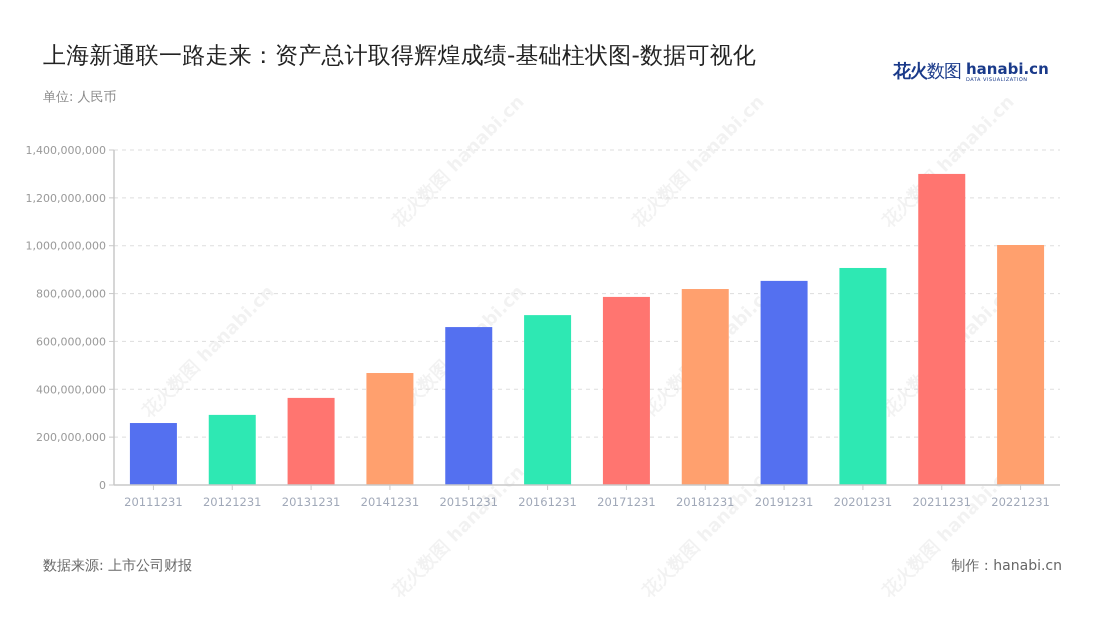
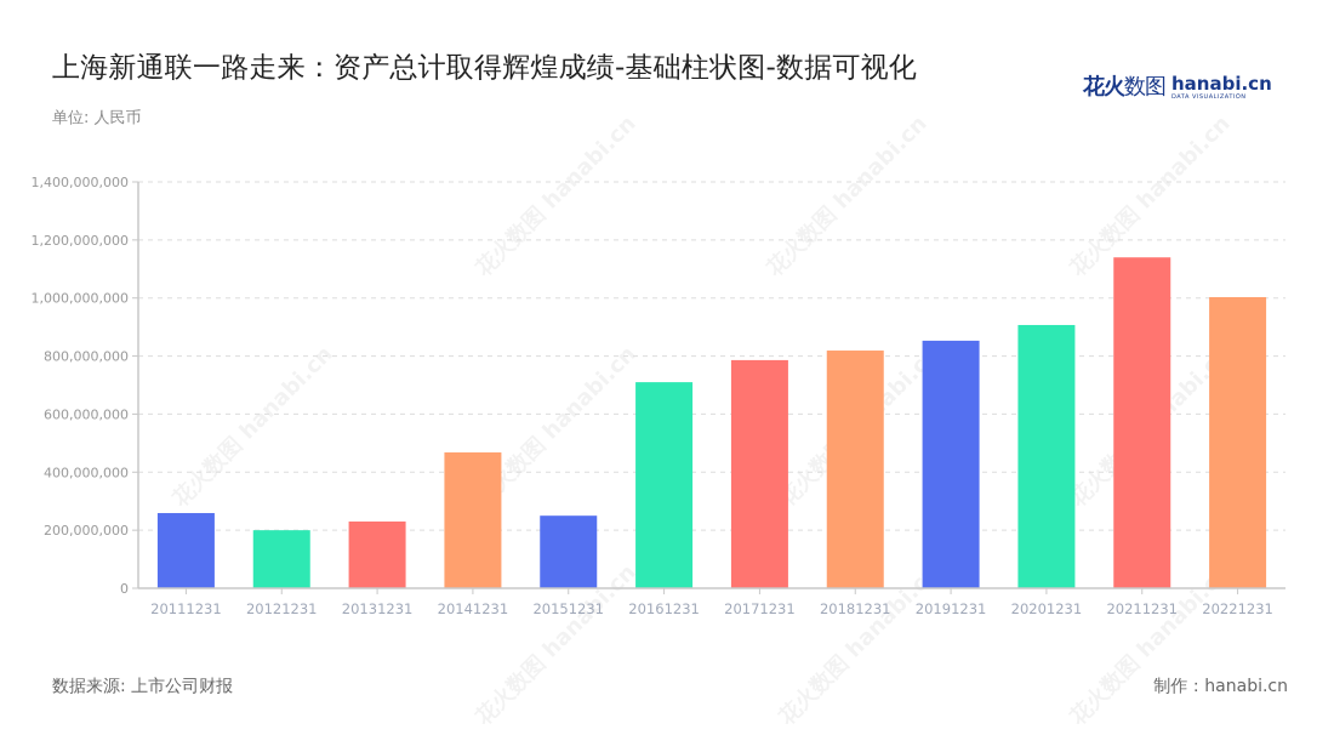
20121231: 290000000 -> 200000000
20131231: 360000000 -> 230000000
20151231: 660000000 -> 250000000
20211231: 1300000000 -> 1140000000
